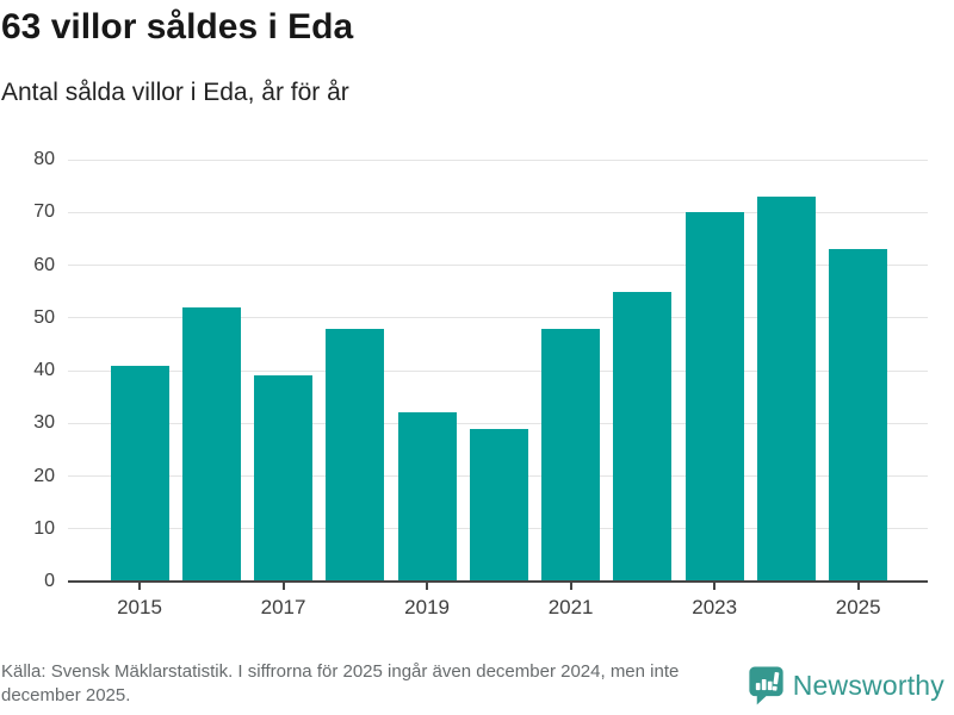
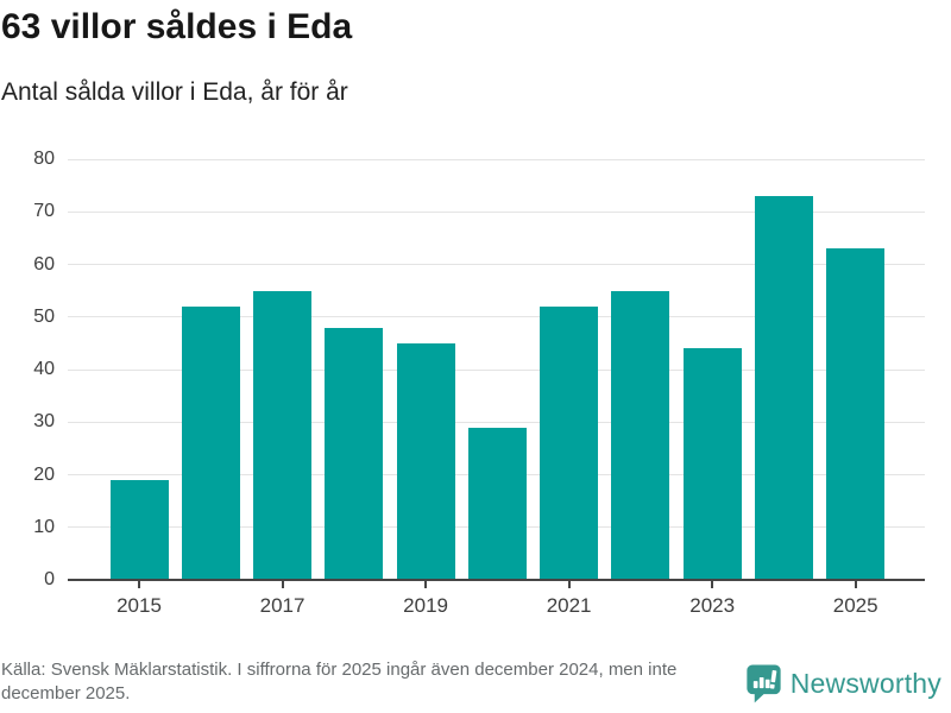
2015: 41 -> 19
2017: 39 -> 55
2019: 32 -> 45
2021: 48 -> 52
2023: 70 -> 44
